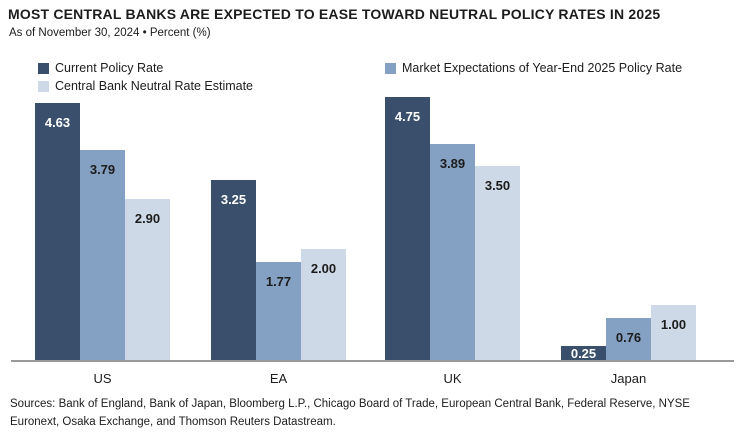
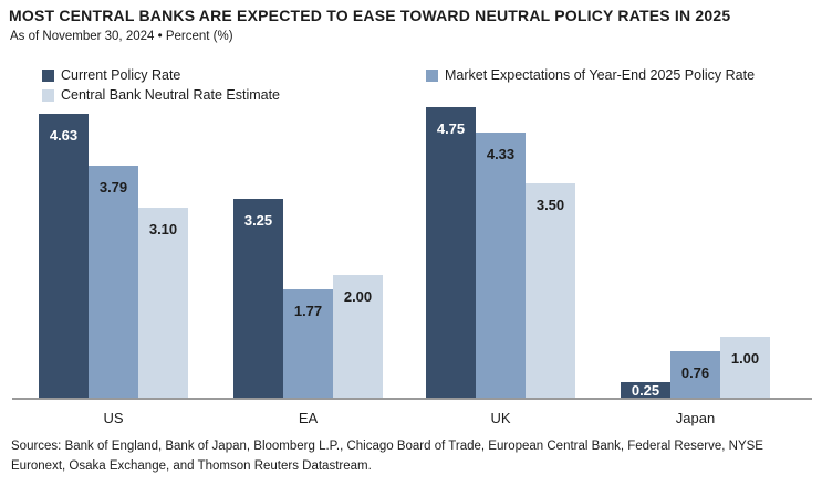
Central Bank Neutral Rate Estimate/US: 2.90 -> 3.10
Market Expectations of Year-End 2025 Policy Rate/UK: 3.89 -> 4.33
